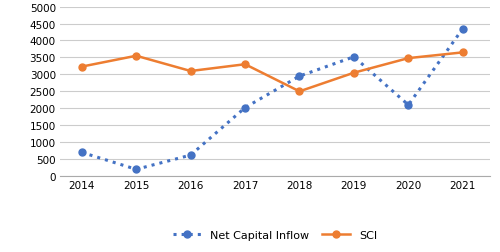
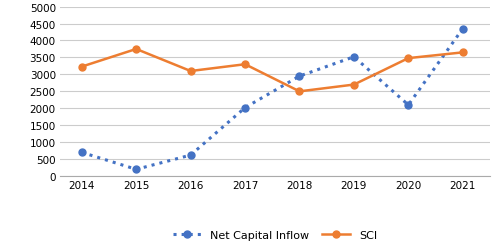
SCI/2015: 3550 -> 3750
SCI/2019: 3050 -> 2700
